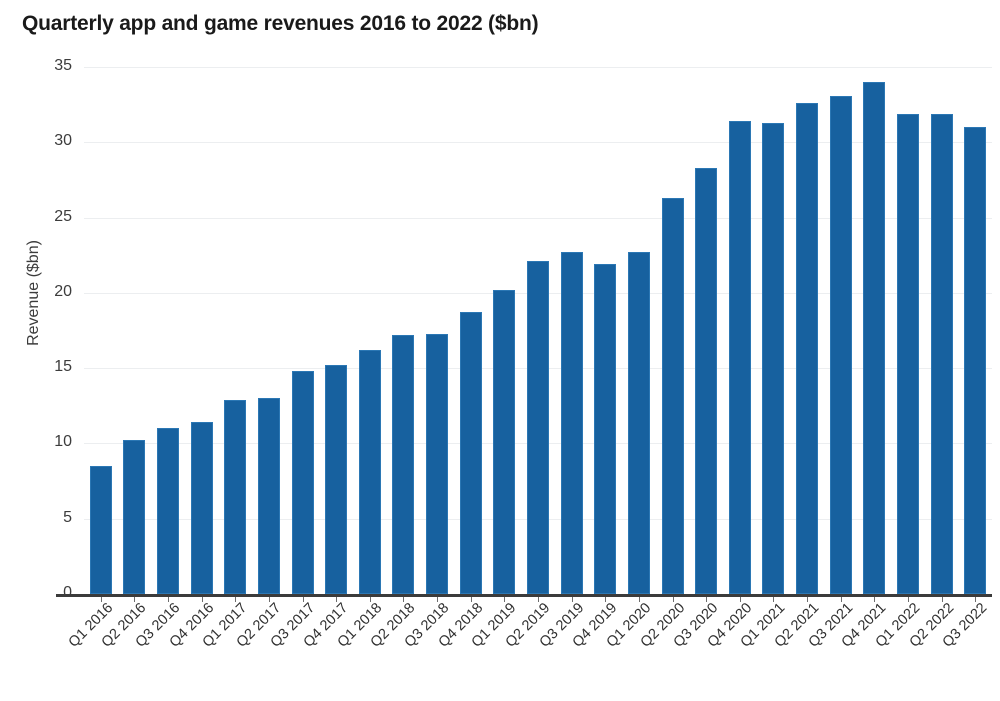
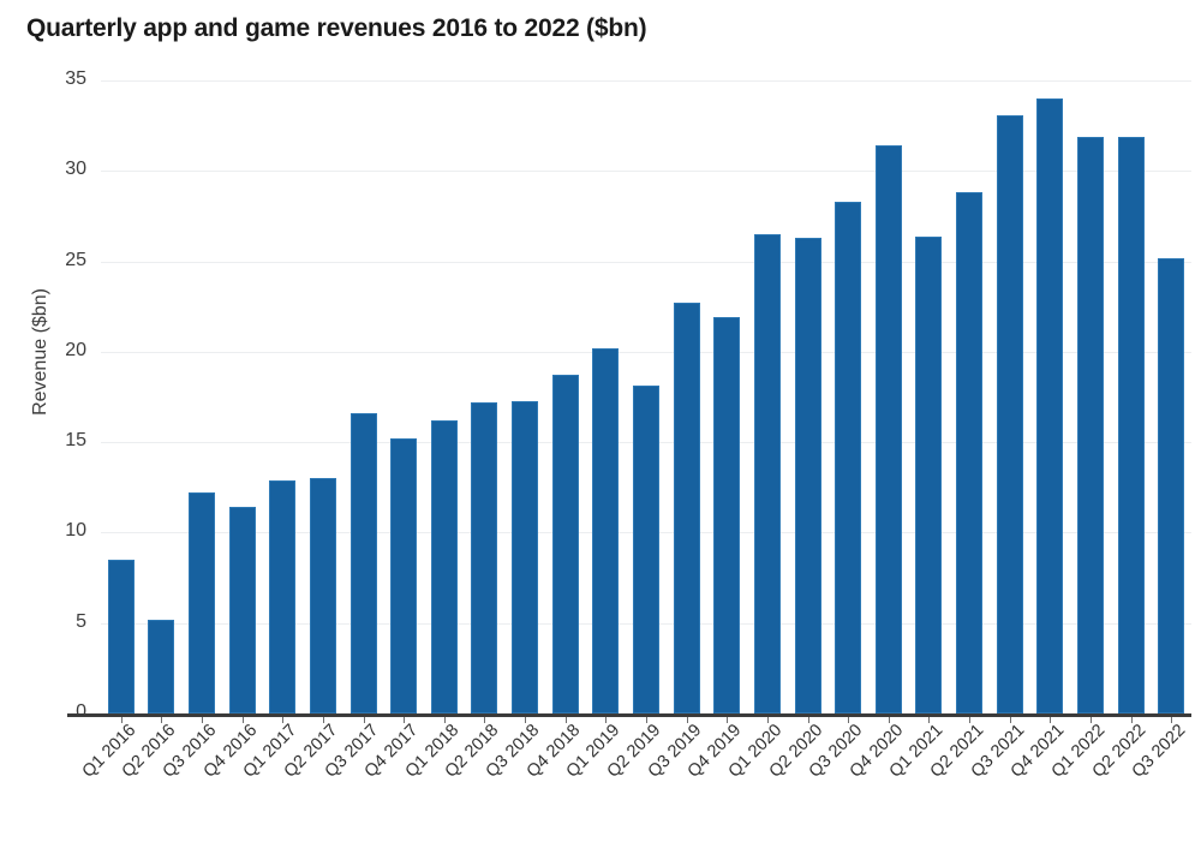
Q2 2016: 10.2 -> 5.2
Q3 2016: 11.0 -> 12.2
Q3 2017: 14.8 -> 16.6
Q2 2019: 22.1 -> 18.1
Q1 2020: 22.7 -> 26.5
Q1 2021: 31.3 -> 26.4
Q2 2021: 32.6 -> 28.8
Q3 2022: 31.0 -> 25.2
